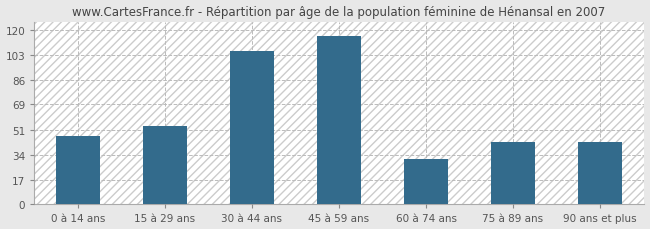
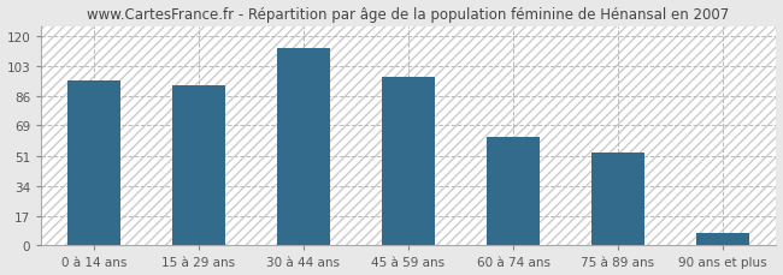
0 à 14 ans: 47 -> 95
15 à 29 ans: 54 -> 92
30 à 44 ans: 106 -> 113
45 à 59 ans: 116 -> 97
60 à 74 ans: 31 -> 62
75 à 89 ans: 43 -> 53
90 ans et plus: 43 -> 7
